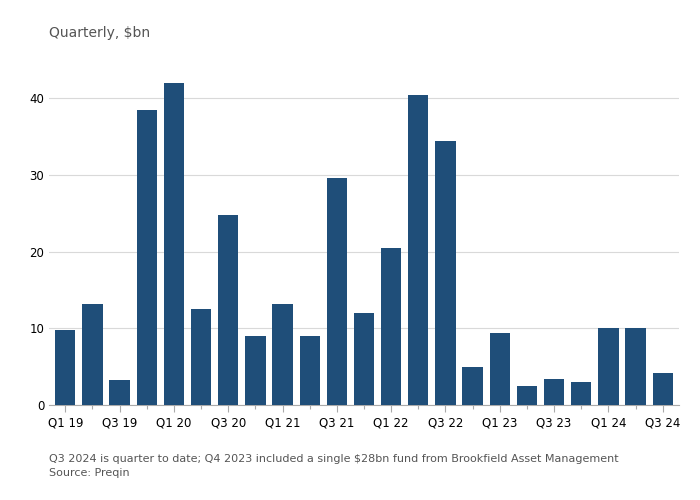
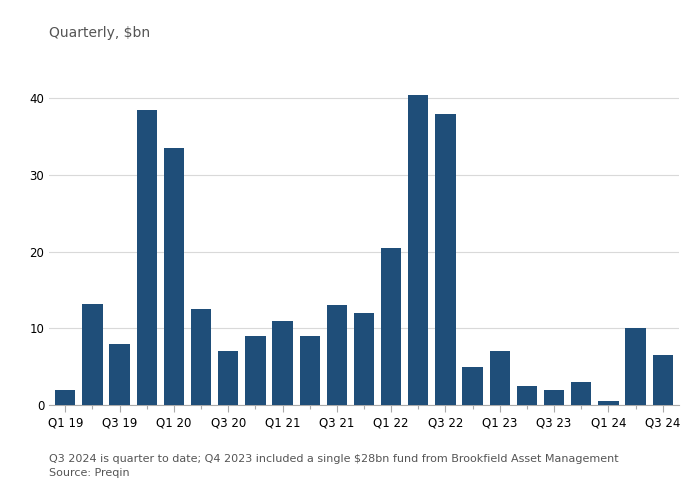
Q1 19: 9.8 -> 2.0
Q3 19: 3.2 -> 8.0
Q1 20: 42.0 -> 33.5
Q3 20: 24.8 -> 7.0
Q1 21: 13.2 -> 11.0
Q3 21: 29.6 -> 13.0
Q3 22: 34.4 -> 38.0
Q1 23: 9.4 -> 7.0
Q3 23: 3.4 -> 2.0
Q1 24: 10.0 -> 0.5
Q3 24: 4.2 -> 6.5
